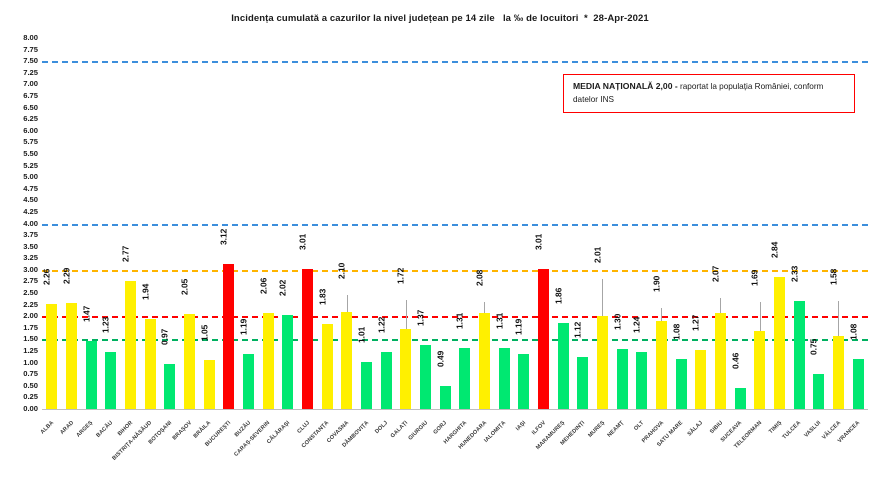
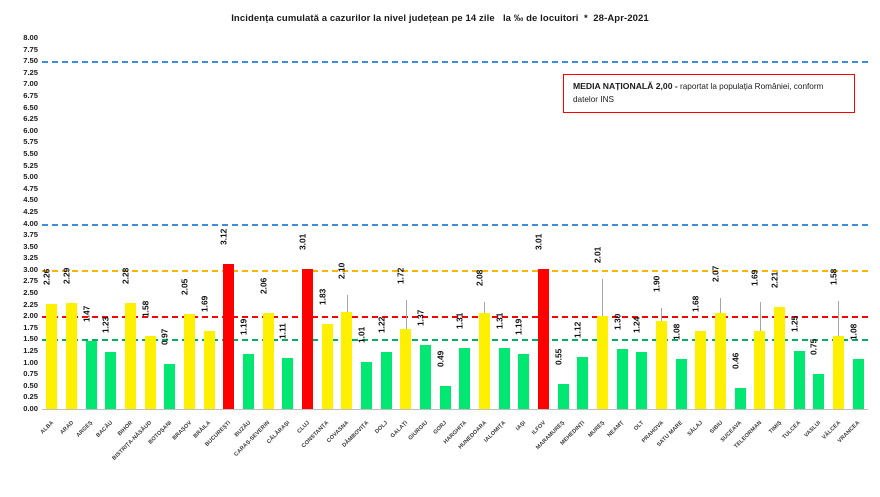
BIHOR: 2.77 -> 2.28
BISTRIȚA-NĂSĂUD: 1.94 -> 1.58
BRĂILA: 1.05 -> 1.69
CĂLĂRAȘI: 2.02 -> 1.11
MARAMUREȘ: 1.86 -> 0.55
SĂLAJ: 1.27 -> 1.68
TIMIȘ: 2.84 -> 2.21
TULCEA: 2.33 -> 1.25
